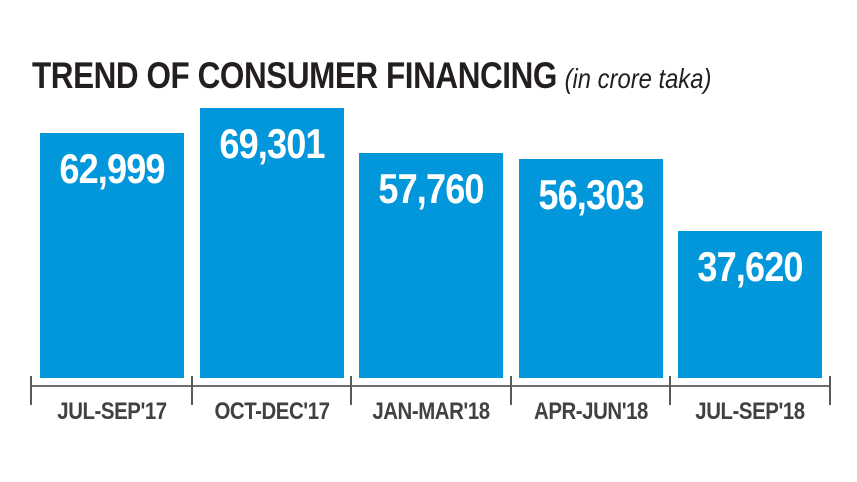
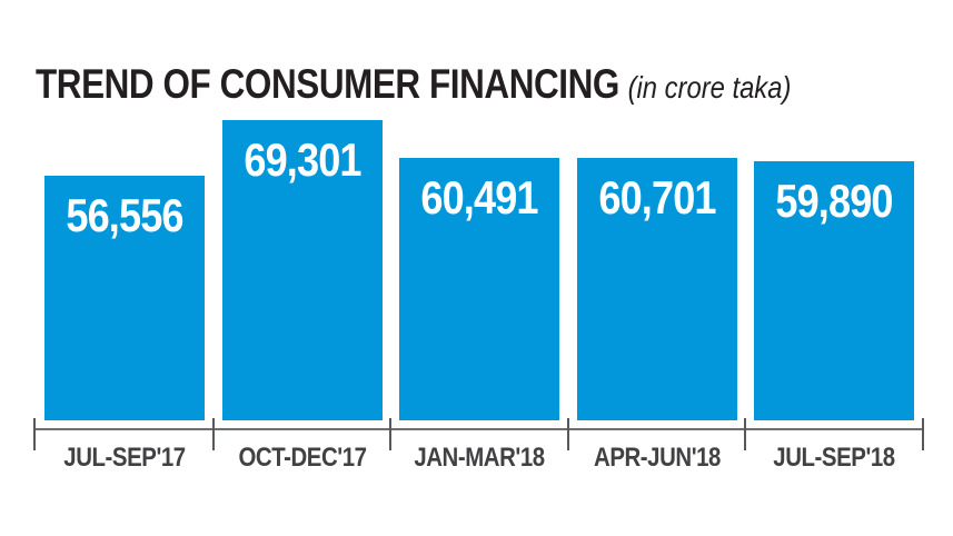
JUL-SEP'17: 62,999 -> 56,556
JAN-MAR'18: 57,760 -> 60,491
APR-JUN'18: 56,303 -> 60,701
JUL-SEP'18: 37,620 -> 59,890
